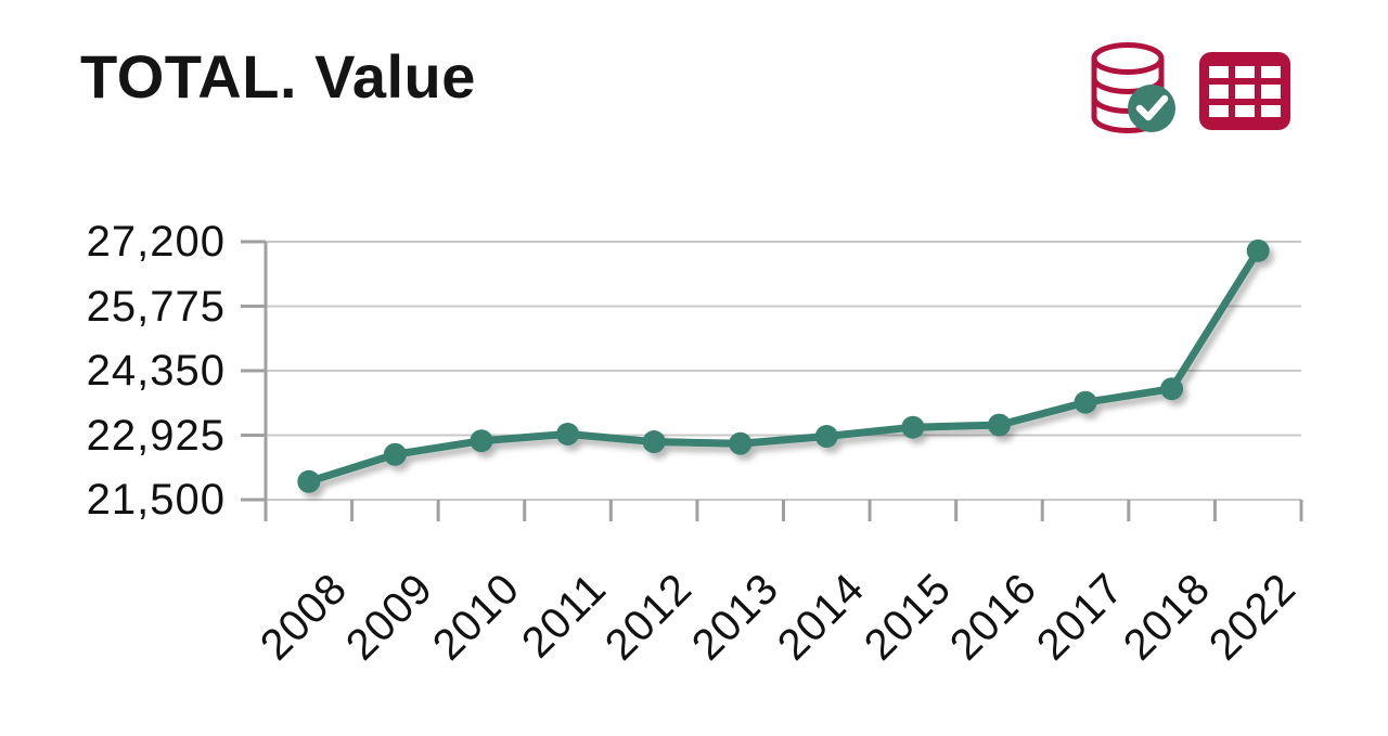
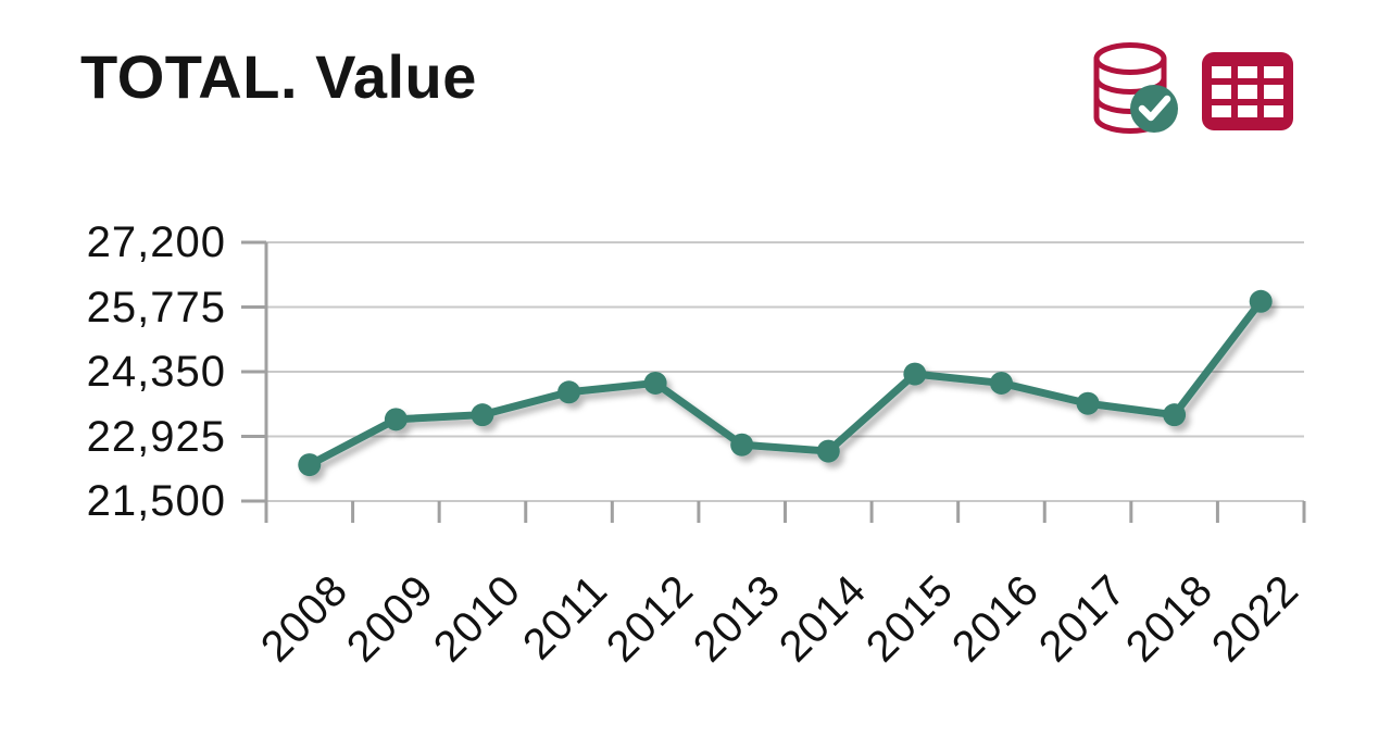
2008: 21900 -> 22300
2009: 22500 -> 23300
2010: 22800 -> 23400
2011: 23000 -> 23900
2012: 22800 -> 24100
2014: 22900 -> 22600
2015: 23100 -> 24300
2016: 23200 -> 24100
2018: 24000 -> 23400
2022: 27000 -> 25900
